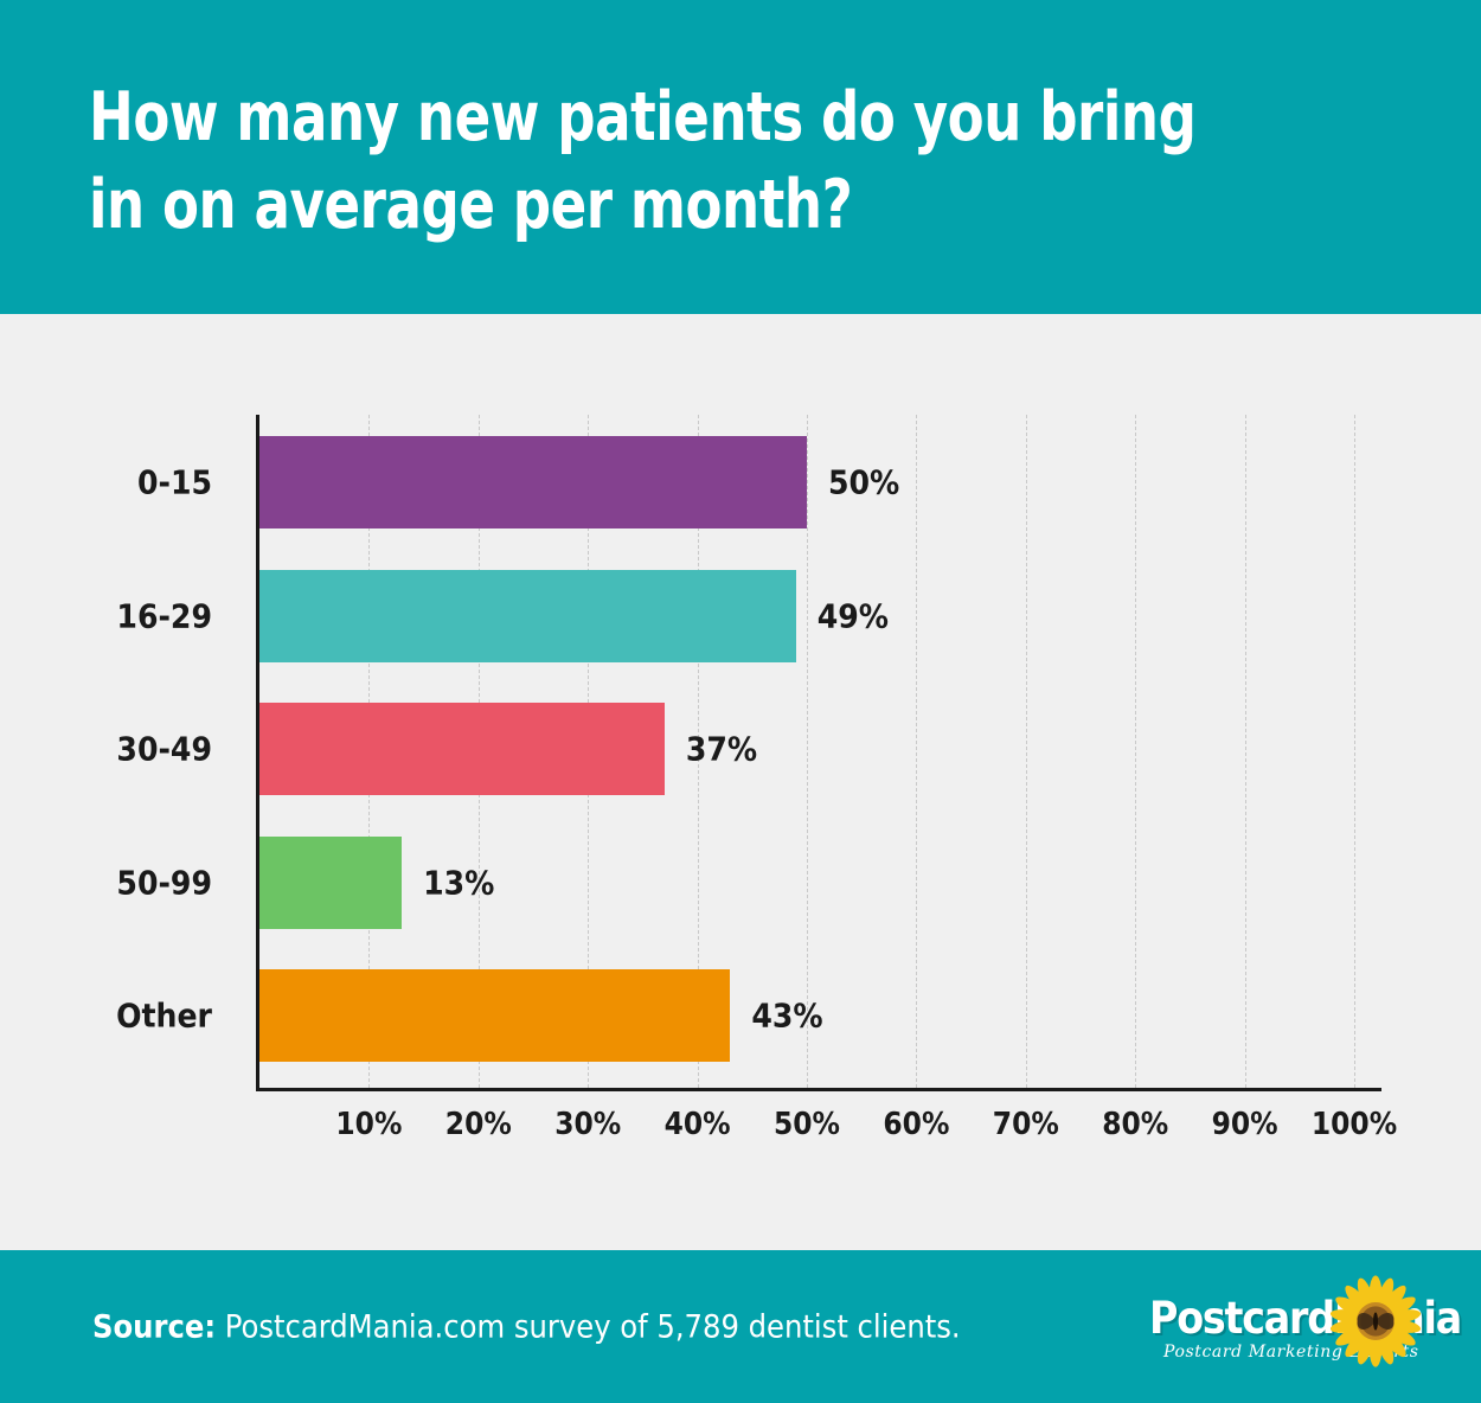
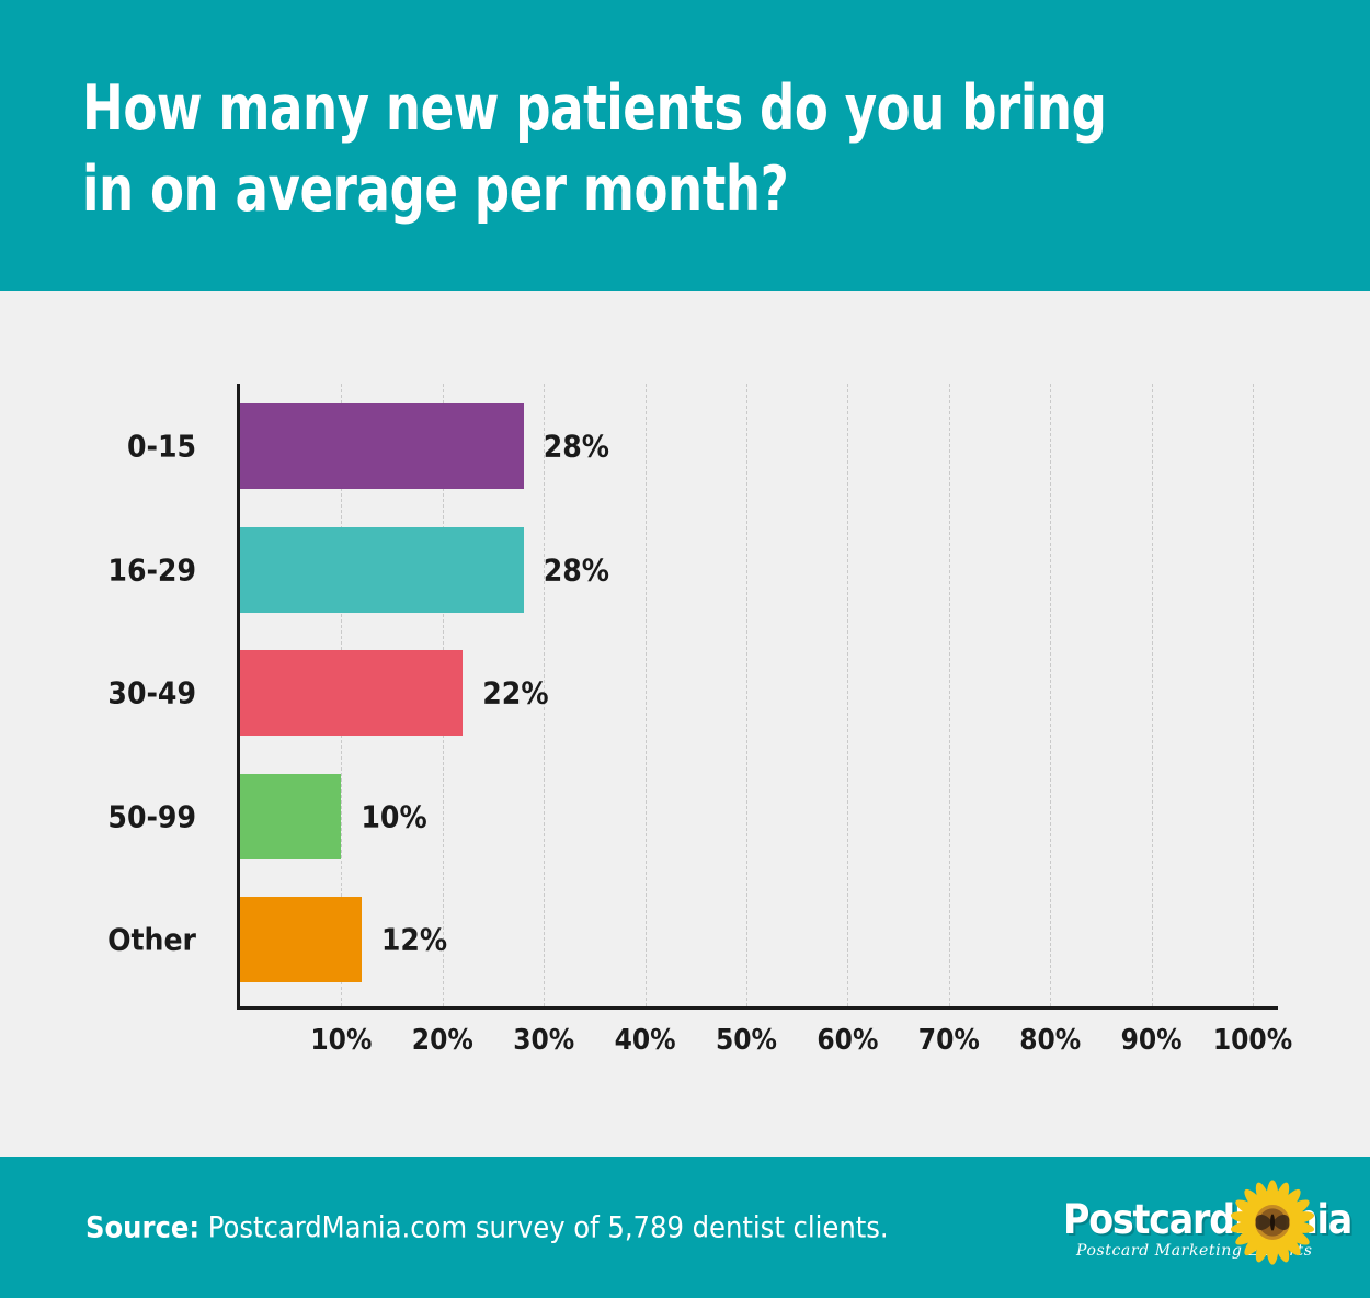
0-15: 50% -> 28%
16-29: 49% -> 28%
30-49: 37% -> 22%
50-99: 13% -> 10%
Other: 43% -> 12%
